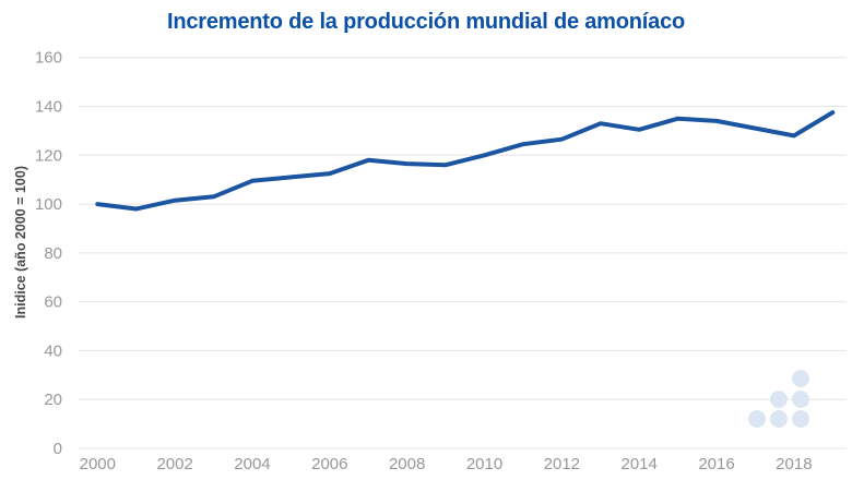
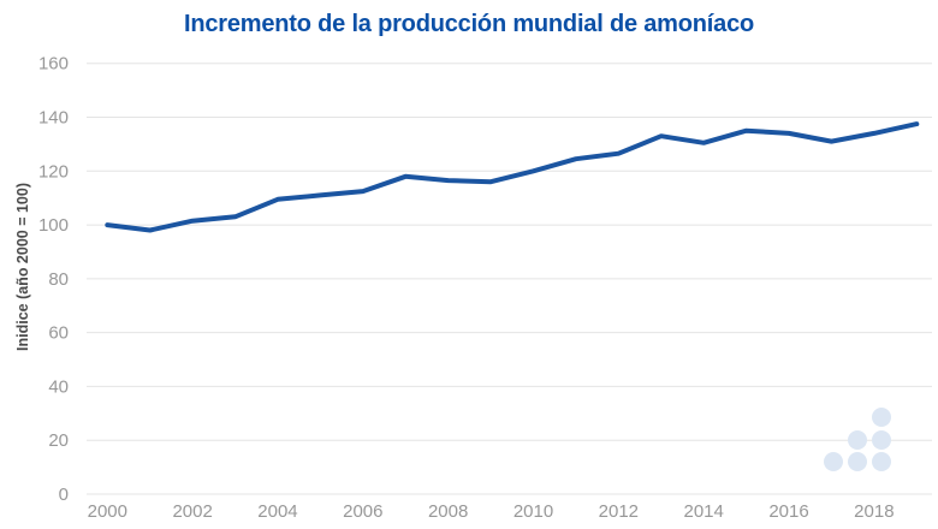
2018: 128 -> 134
